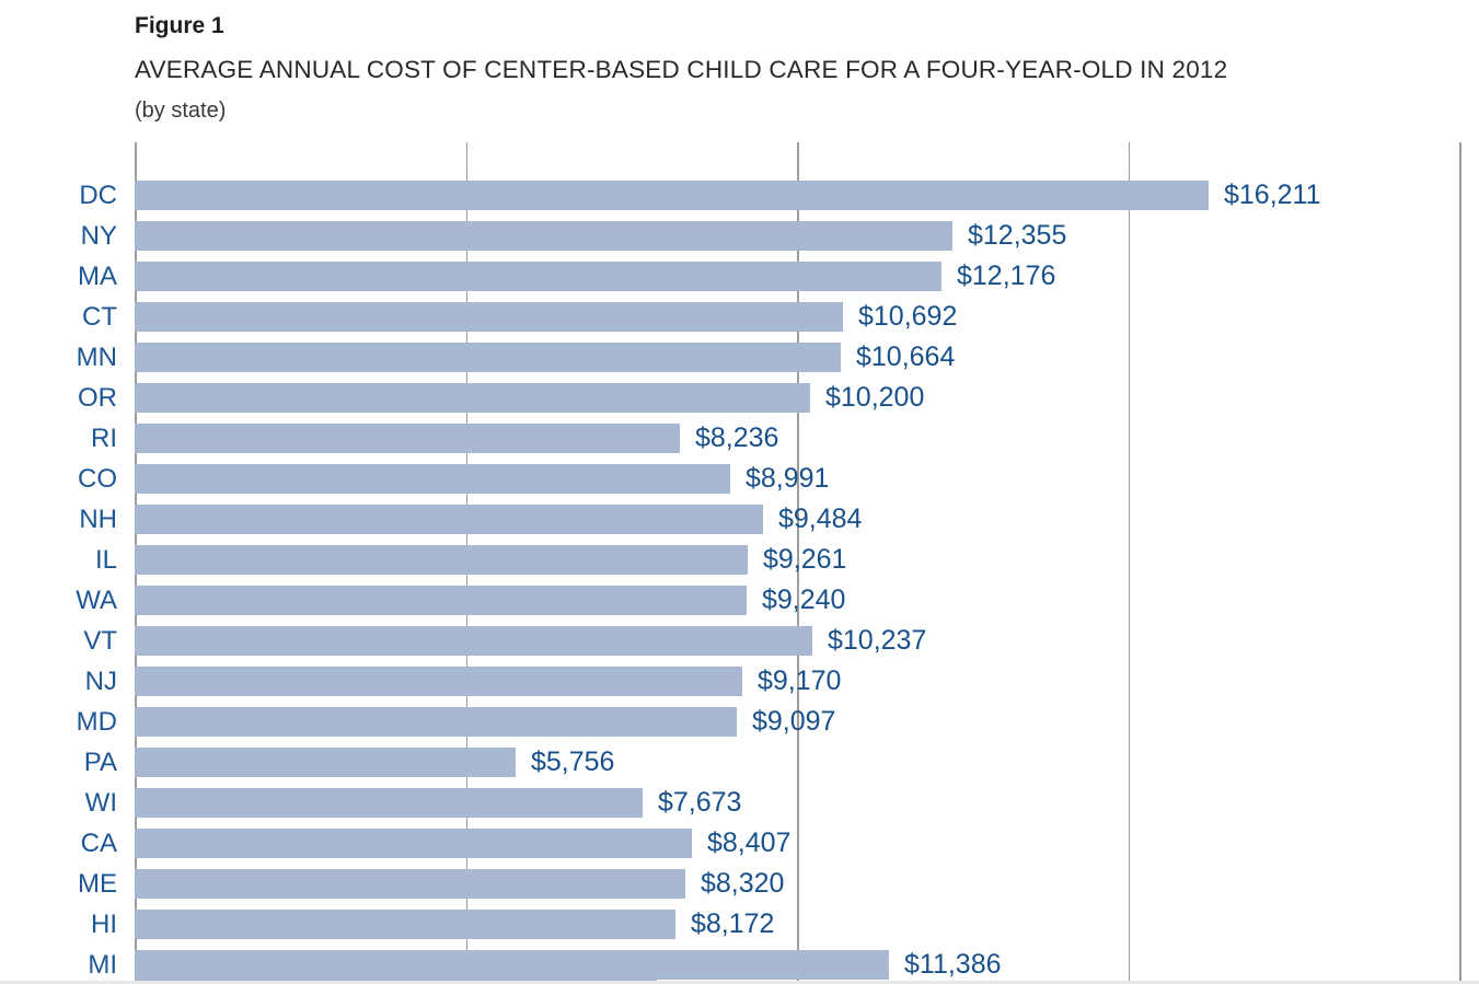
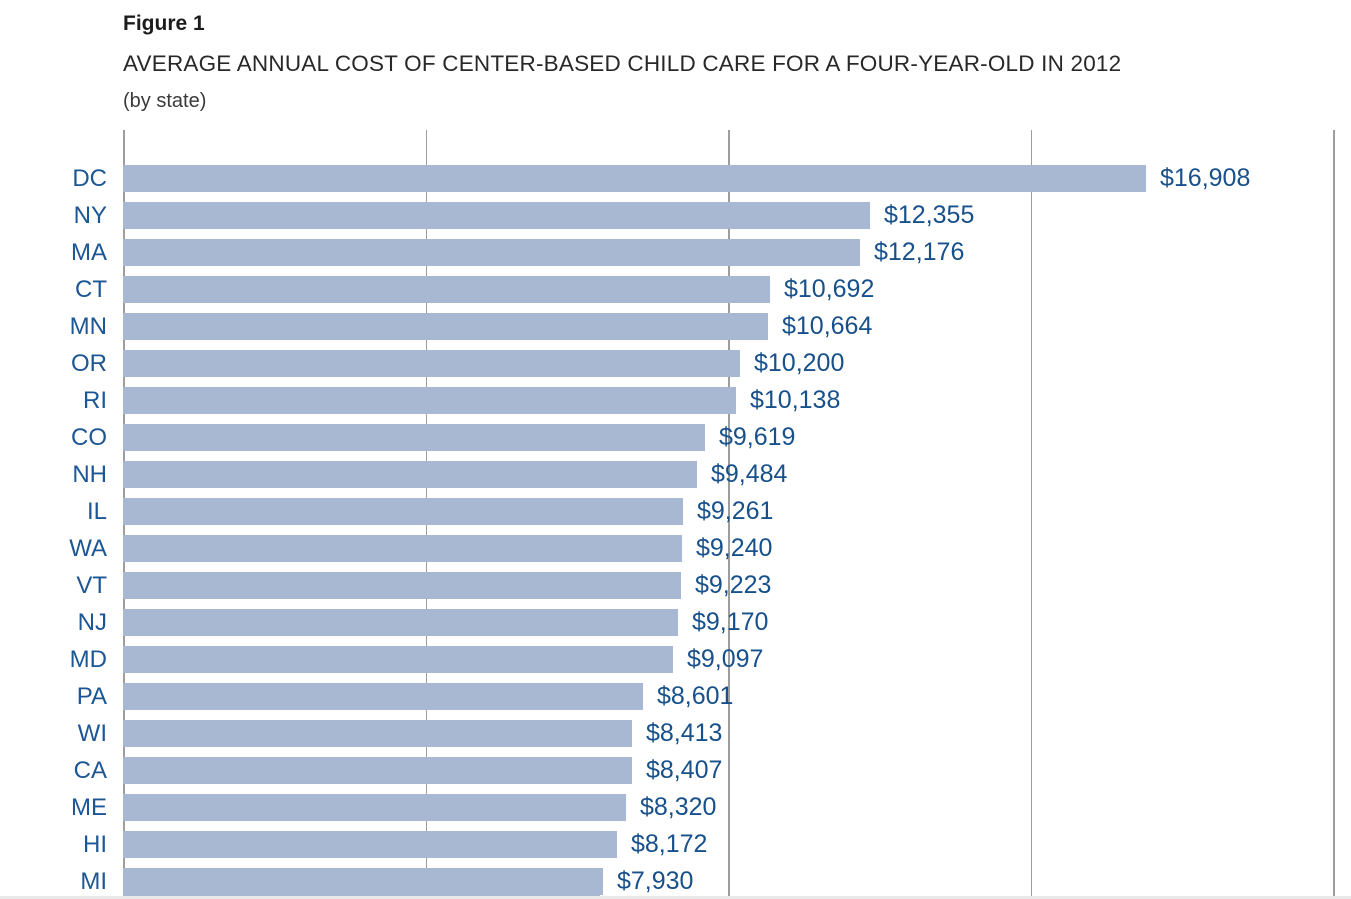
DC: $16,211 -> $16,908
RI: $8,236 -> $10,138
CO: $8,991 -> $9,619
VT: $10,237 -> $9,223
PA: $5,756 -> $8,601
WI: $7,673 -> $8,413
MI: $11,386 -> $7,930
